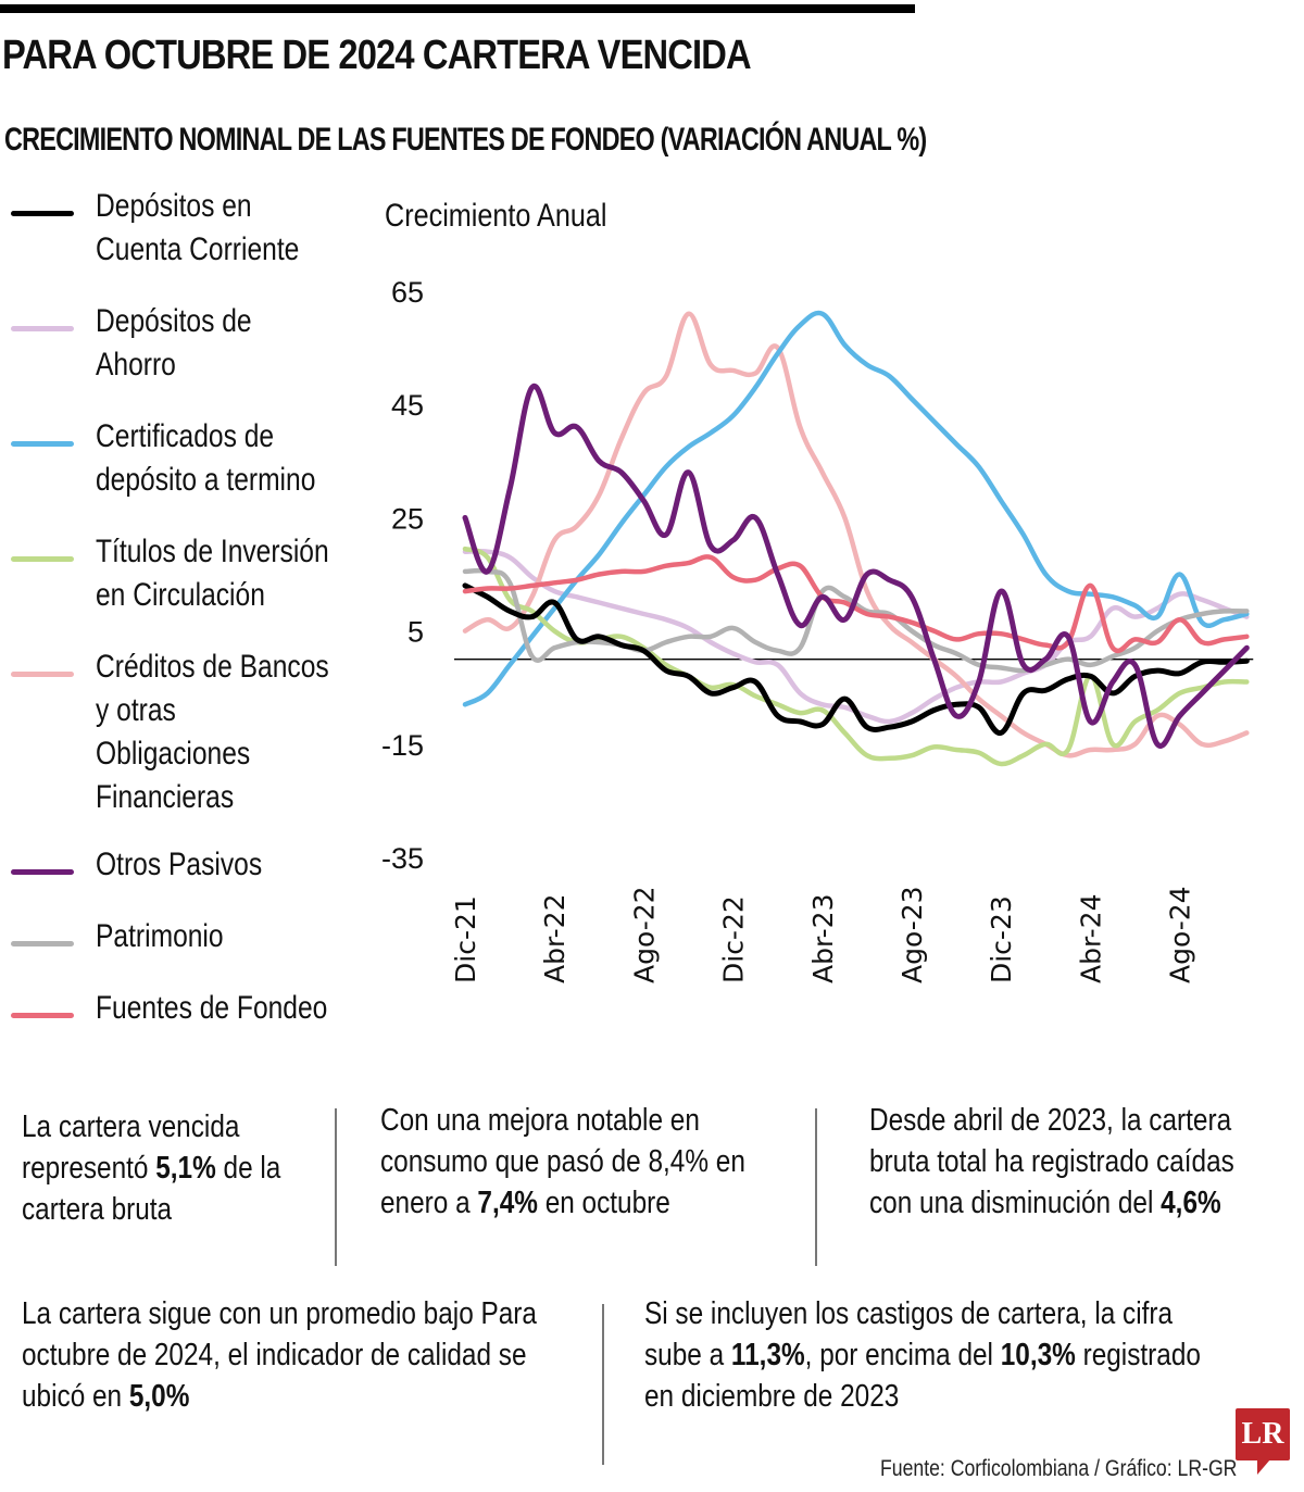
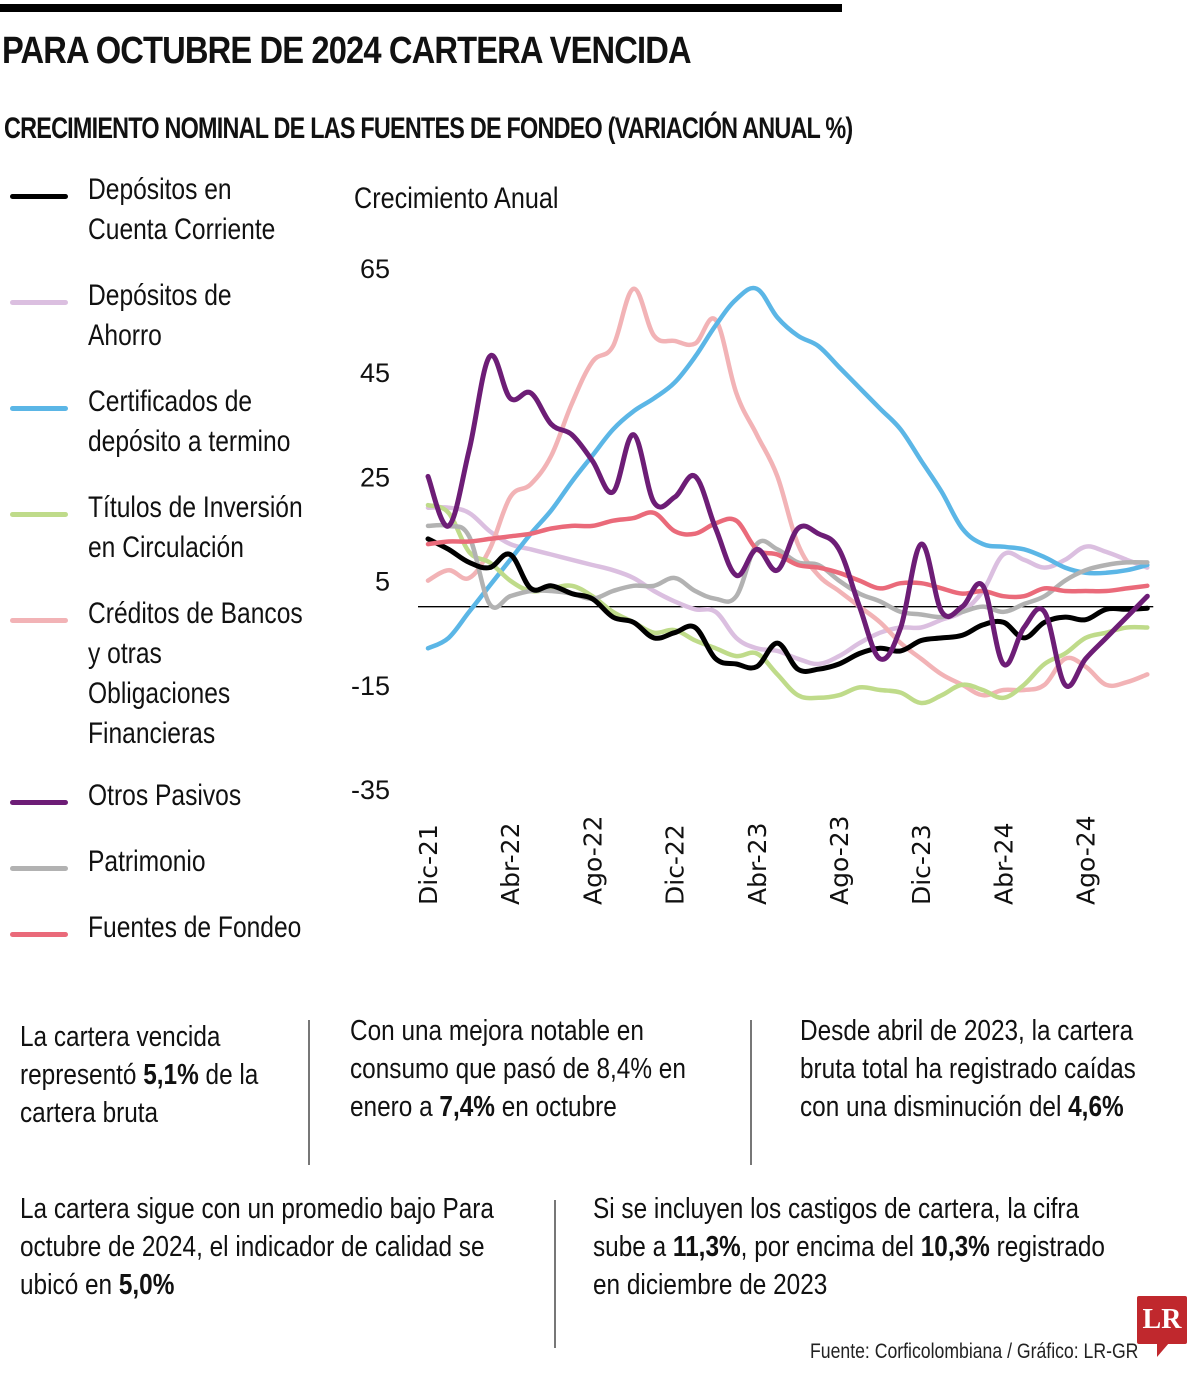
Depósitos en Cuenta Corriente/Dic-23: -13 -> -6
Depósitos de Ahorro/Abr-24: 4 -> 10
Títulos de Inversión en Circulación/Abr-24: -3 -> -18
Fuentes de Fondeo/Abr-24: 13 -> 2
Certificados de depósito a termino/Ago-24: 15 -> 6
Fuentes de Fondeo/Ago-24: 7 -> 3
